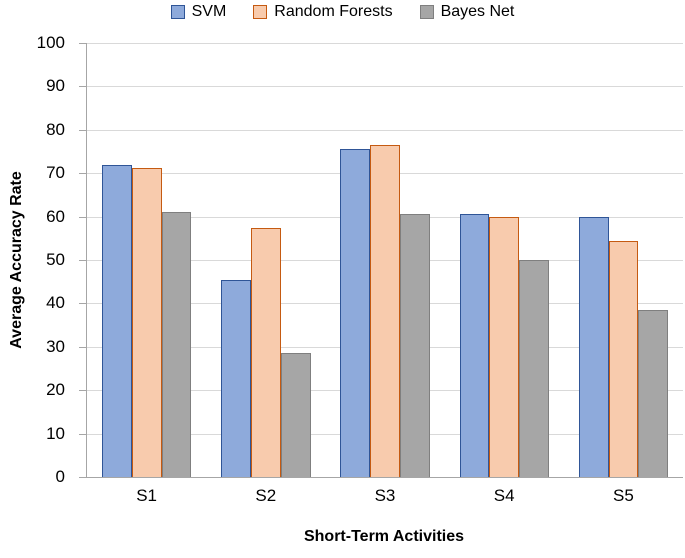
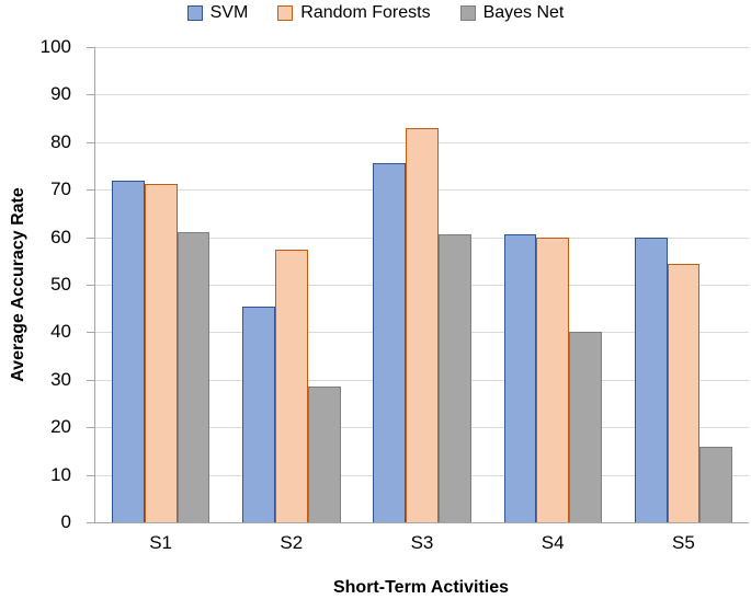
Random Forests/S3: 76 -> 83
Bayes Net/S4: 50 -> 40
Bayes Net/S5: 38 -> 16
